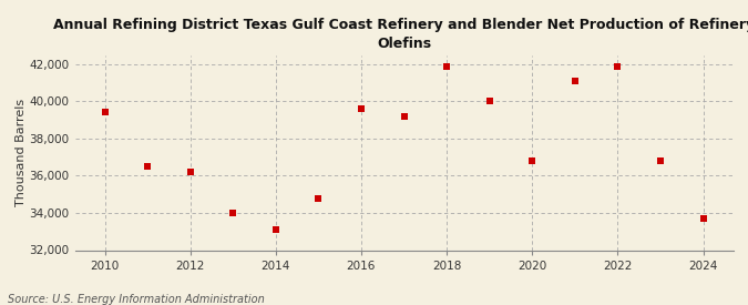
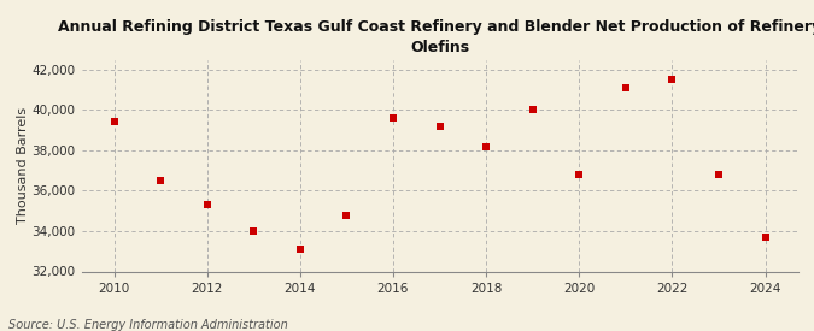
2012: 36,200 -> 35,300
2018: 41,900 -> 38,200
2022: 41,900 -> 41,500
